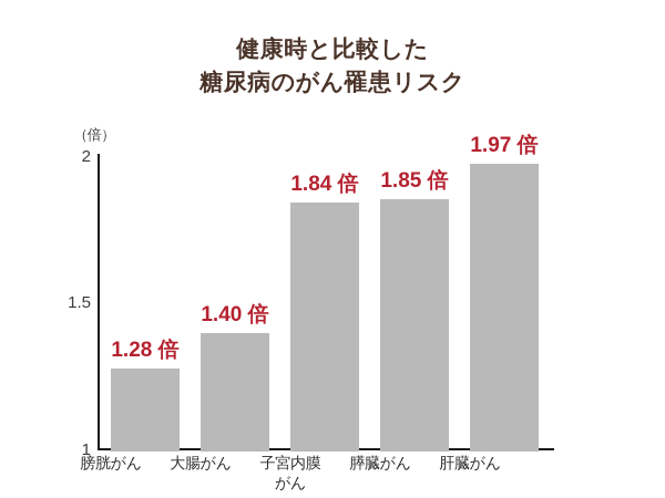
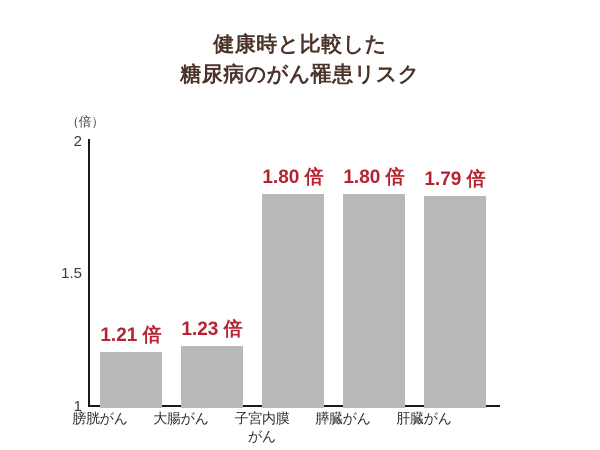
膀胱がん: 1.28 -> 1.21
大腸がん: 1.40 -> 1.23
子宮内膜がん: 1.84 -> 1.80
膵臓がん: 1.85 -> 1.80
肝臓がん: 1.97 -> 1.79
